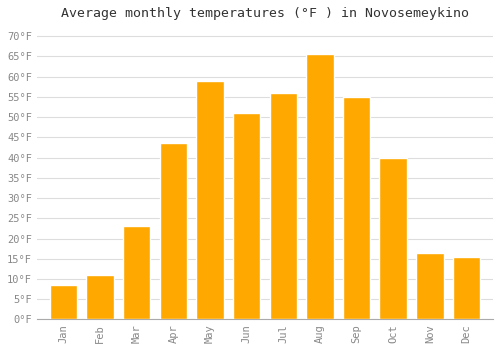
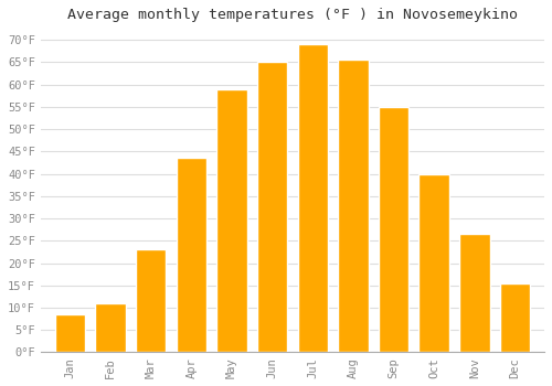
Jun: 51.0°F -> 65.0°F
Jul: 56.0°F -> 69.0°F
Nov: 16.5°F -> 26.5°F
